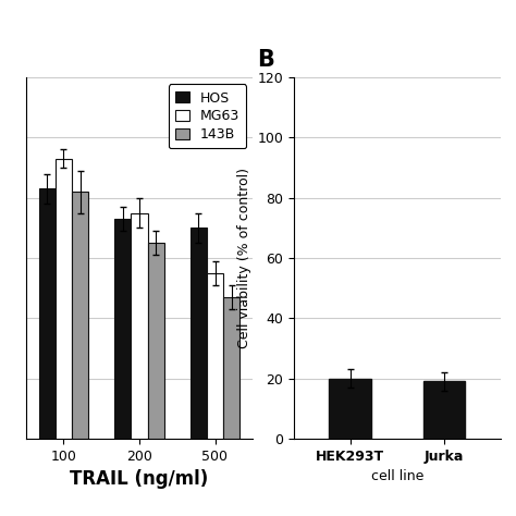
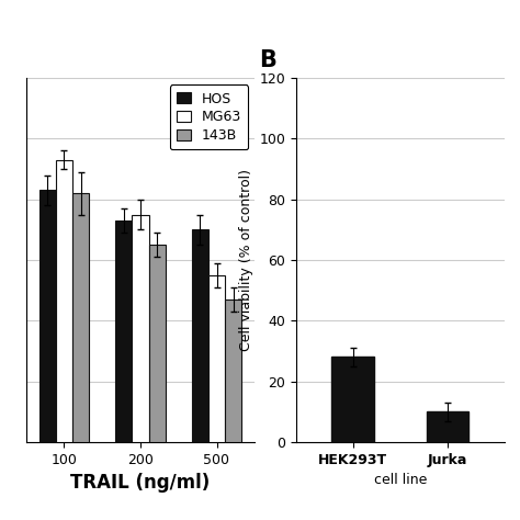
HEK293T: 20 -> 28
Jurka: 19 -> 10
